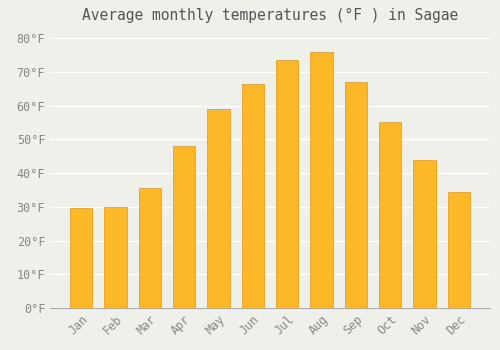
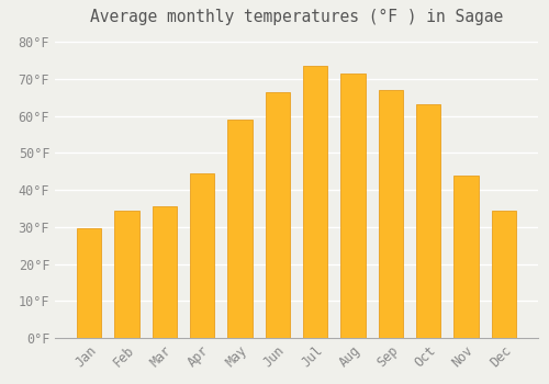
Feb: 30.0°F -> 34.5°F
Apr: 48.0°F -> 44.5°F
Aug: 76.0°F -> 71.5°F
Oct: 55.0°F -> 63.0°F
